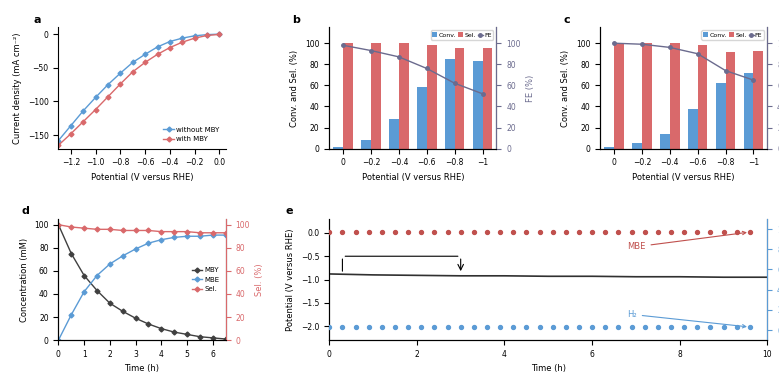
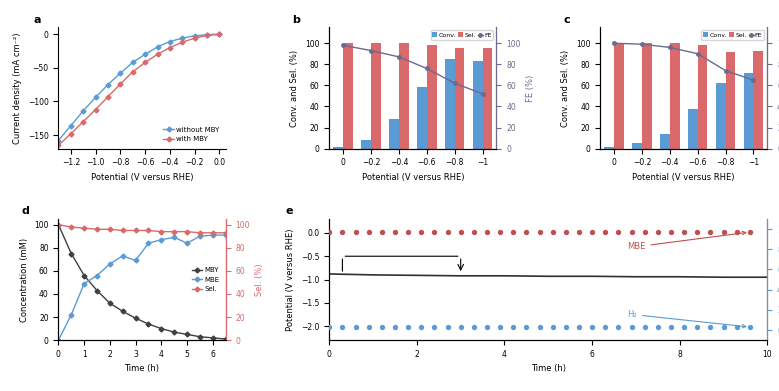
MBE/1: 42 -> 49
MBE/3: 79 -> 69
MBE/5: 90 -> 84
